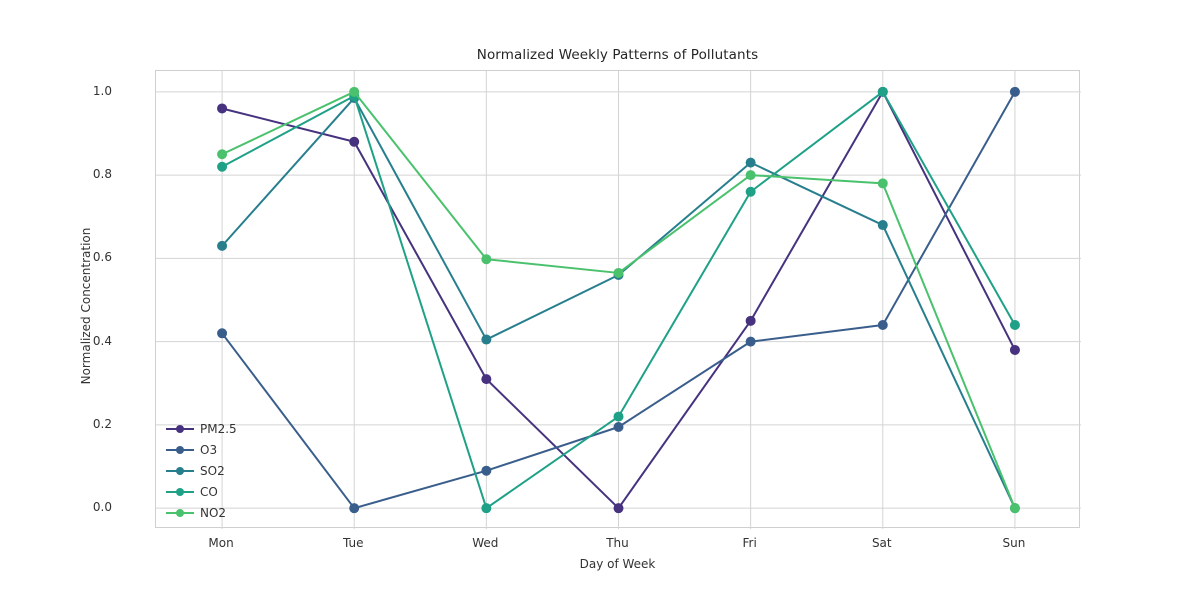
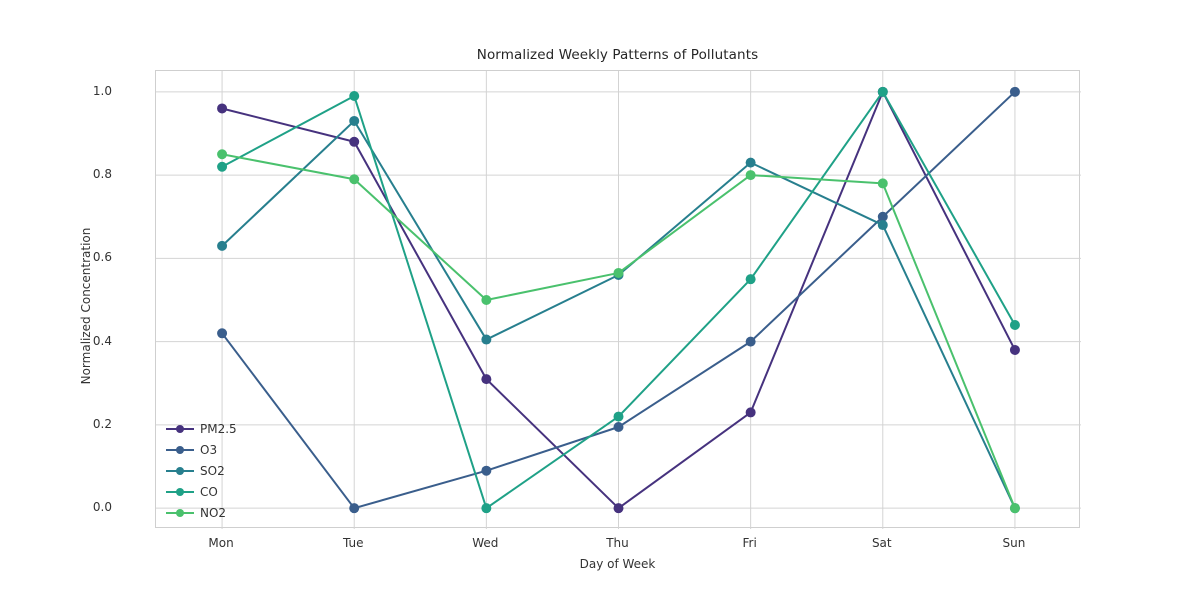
SO2/Tue: 0.98 -> 0.93
NO2/Tue: 1.00 -> 0.79
NO2/Wed: 0.60 -> 0.50
PM2.5/Fri: 0.45 -> 0.23
CO/Fri: 0.76 -> 0.55
O3/Sat: 0.44 -> 0.70
